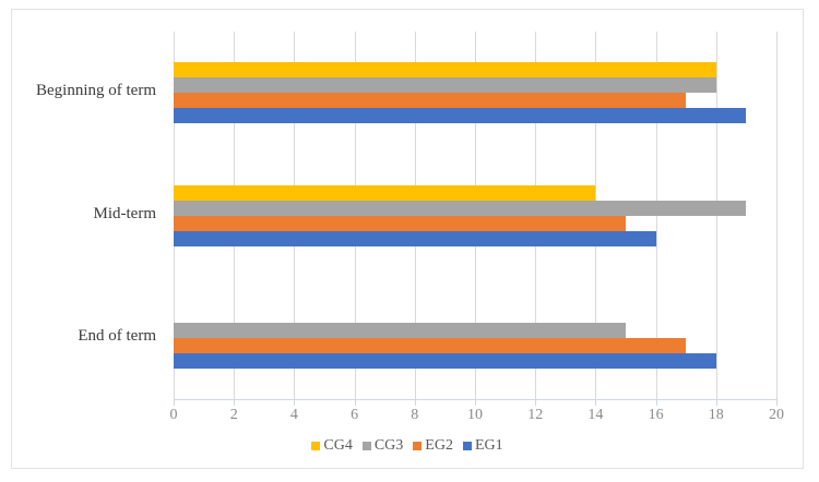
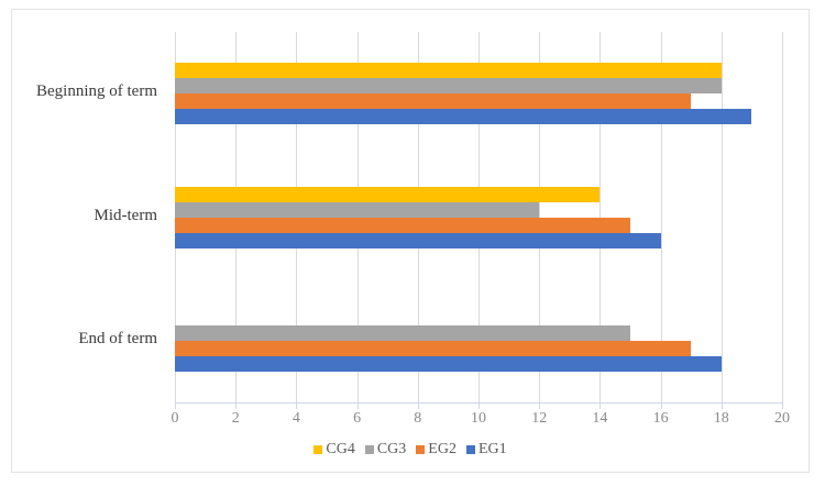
CG3/Mid-term: 19 -> 12
